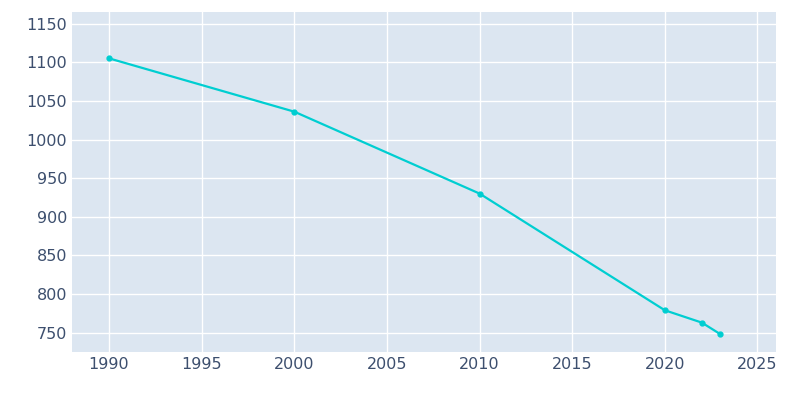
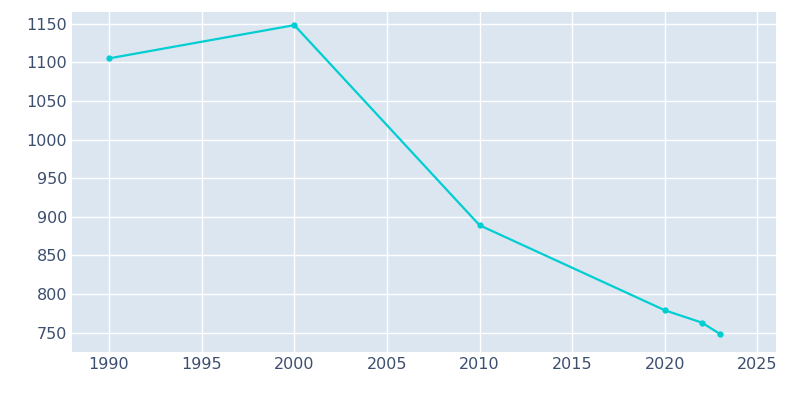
2000: 1036 -> 1148
2010: 930 -> 889
